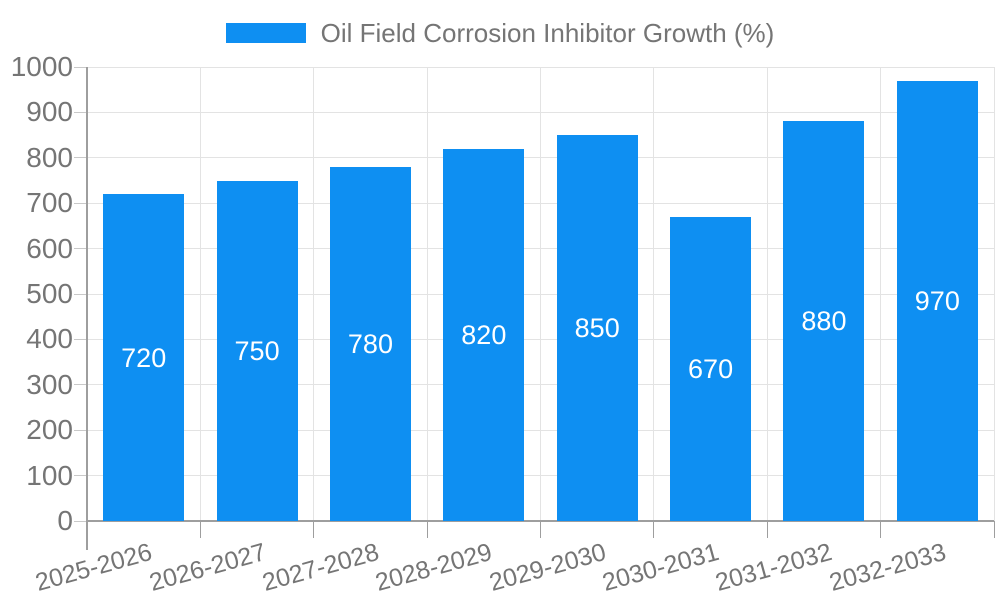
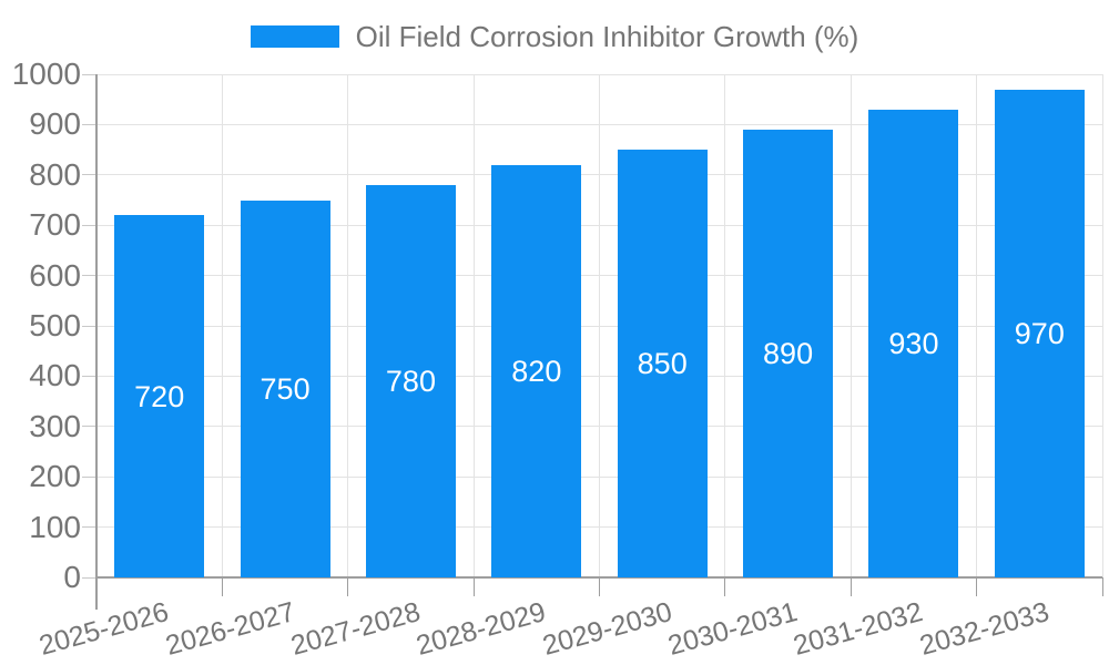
2030-2031: 670 -> 890
2031-2032: 880 -> 930
